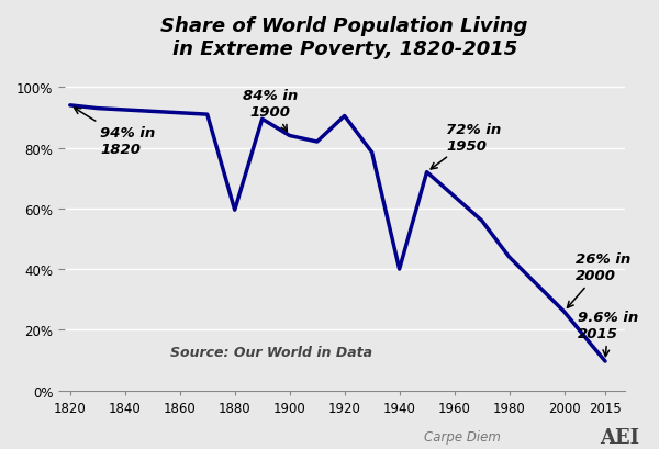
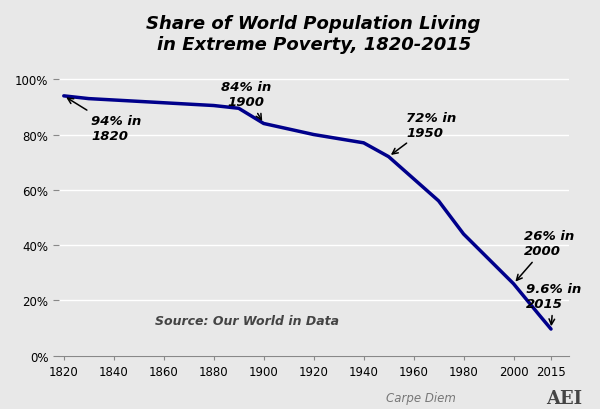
1880: 59.5% -> 90.5%
1920: 90.5% -> 80.0%
1940: 40.0% -> 77.0%
